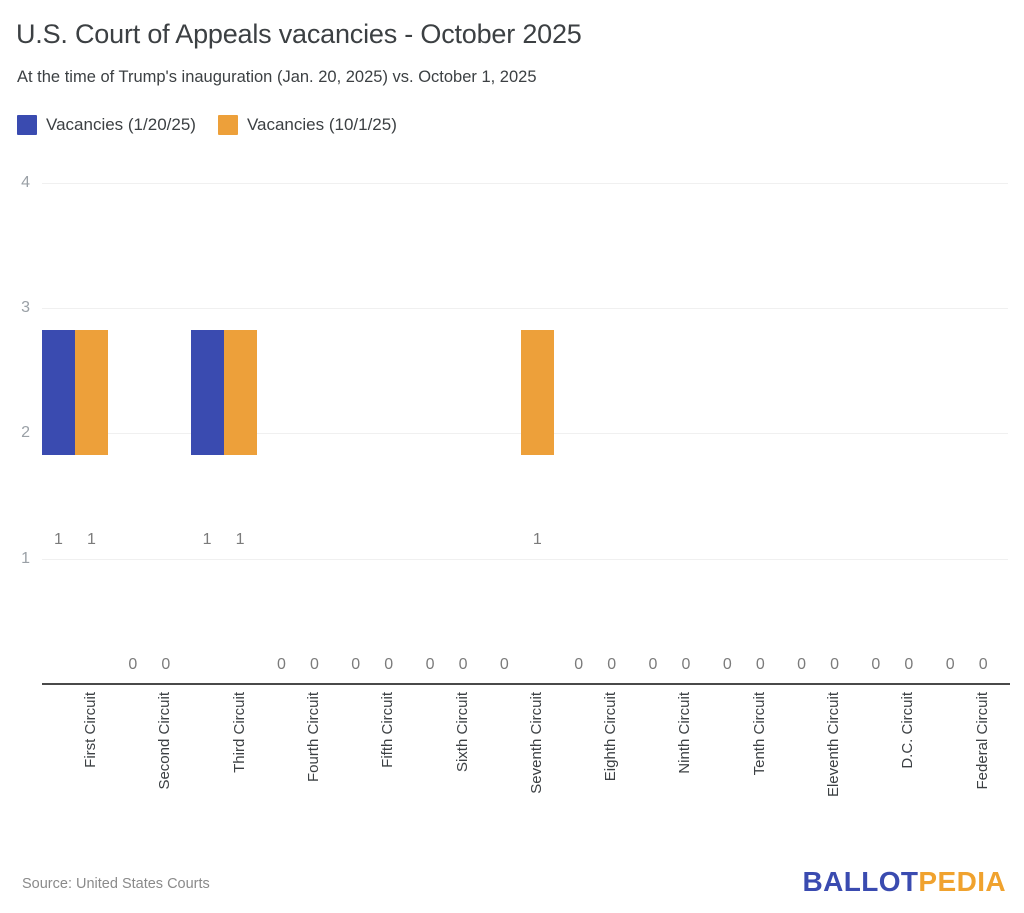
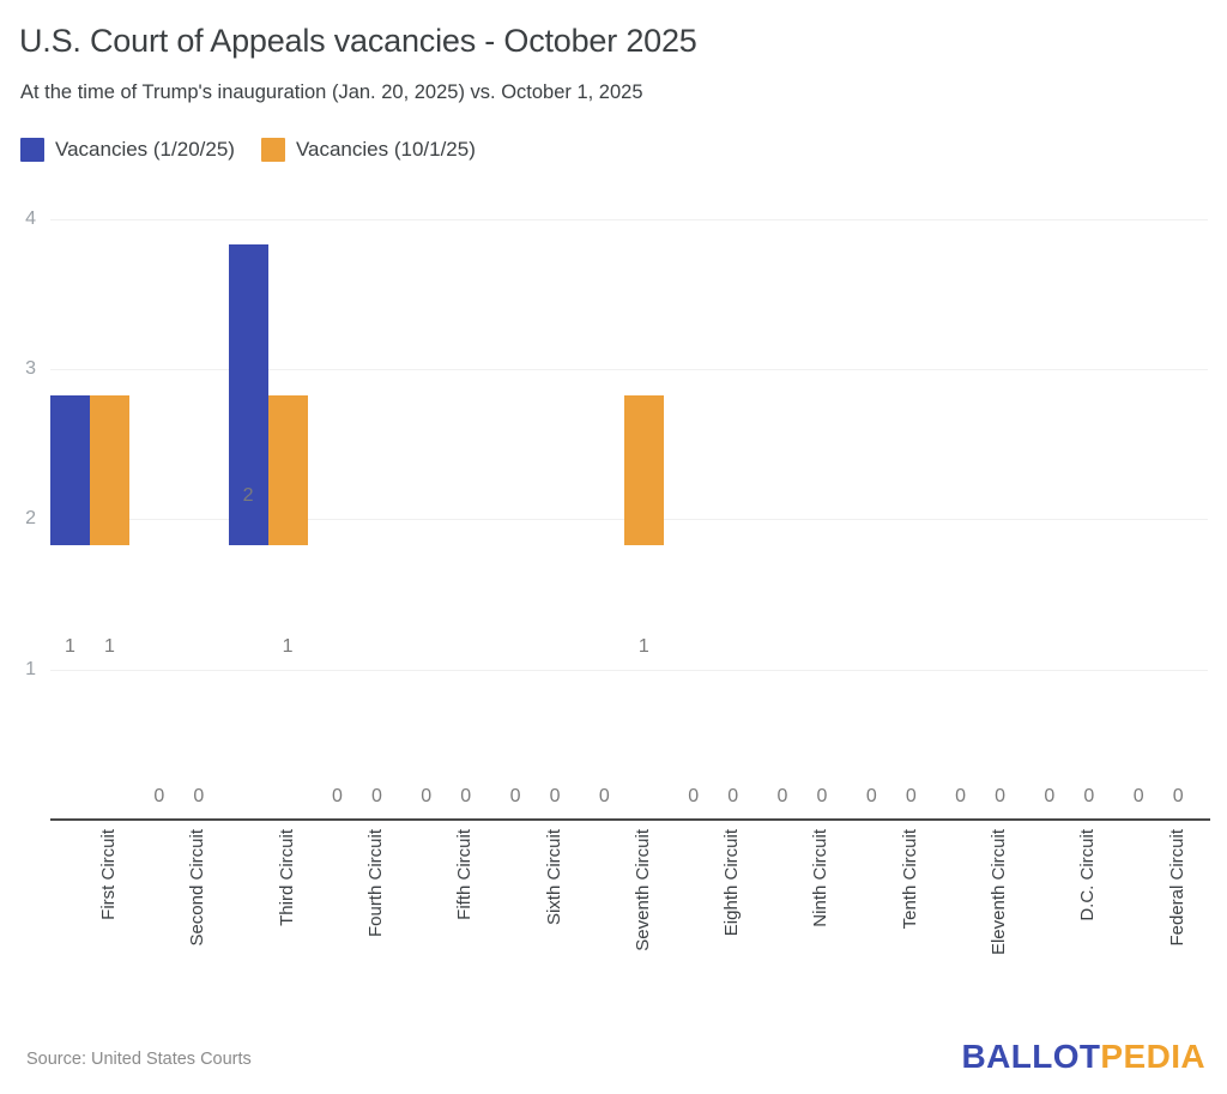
Vacancies (1/20/25)/Third Circuit: 1 -> 2
